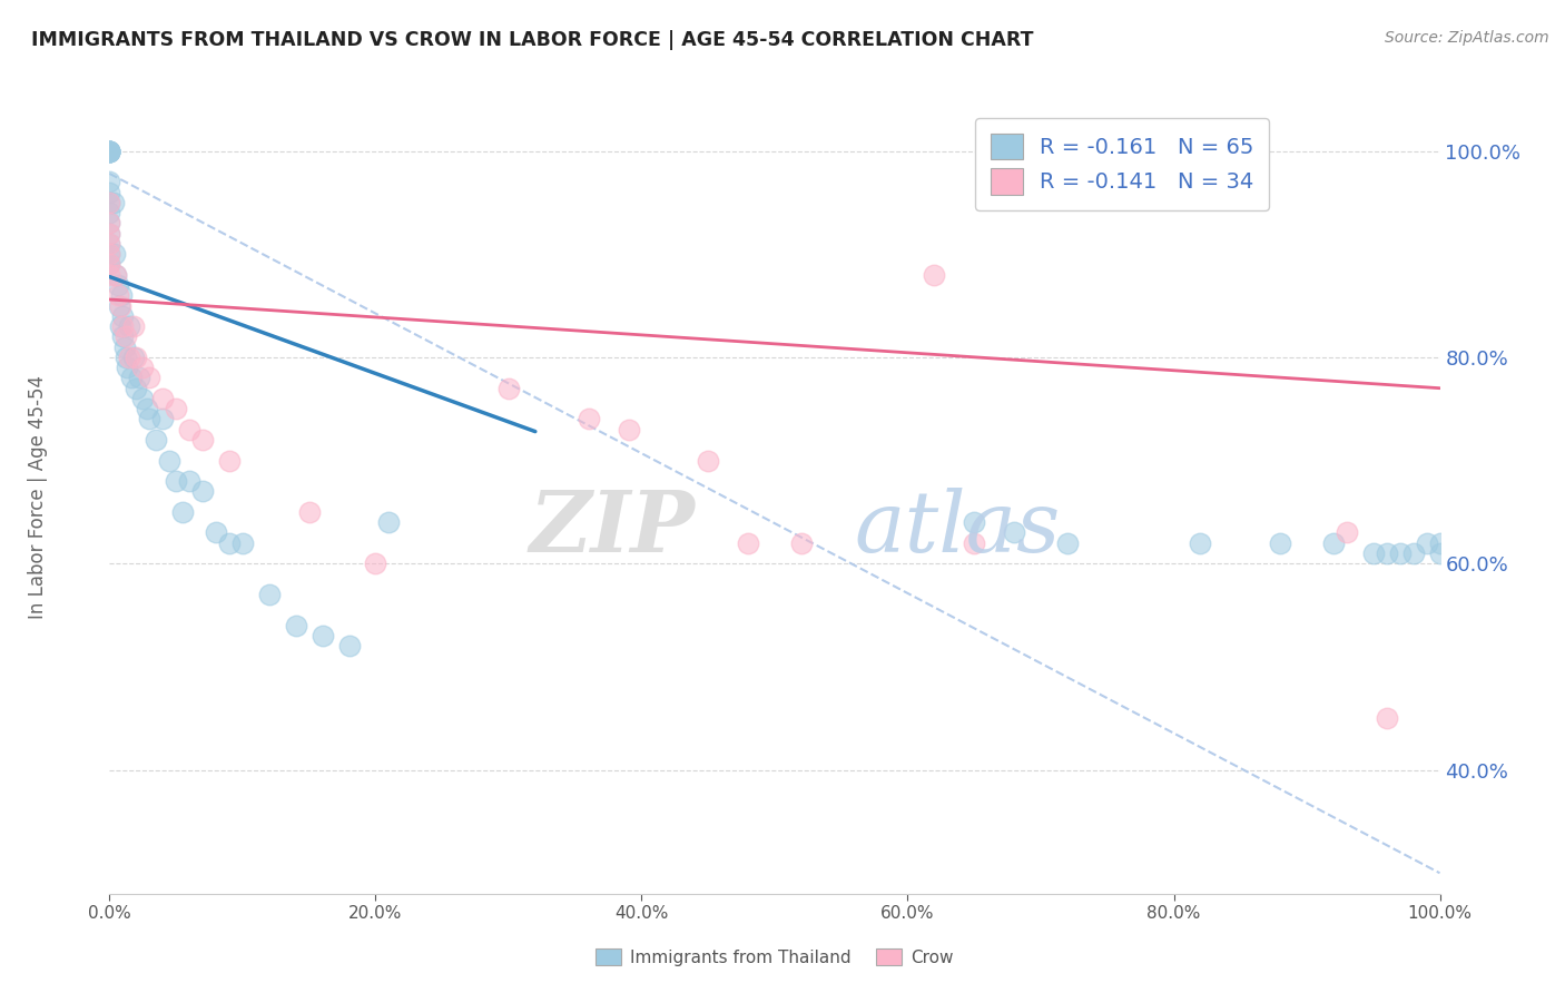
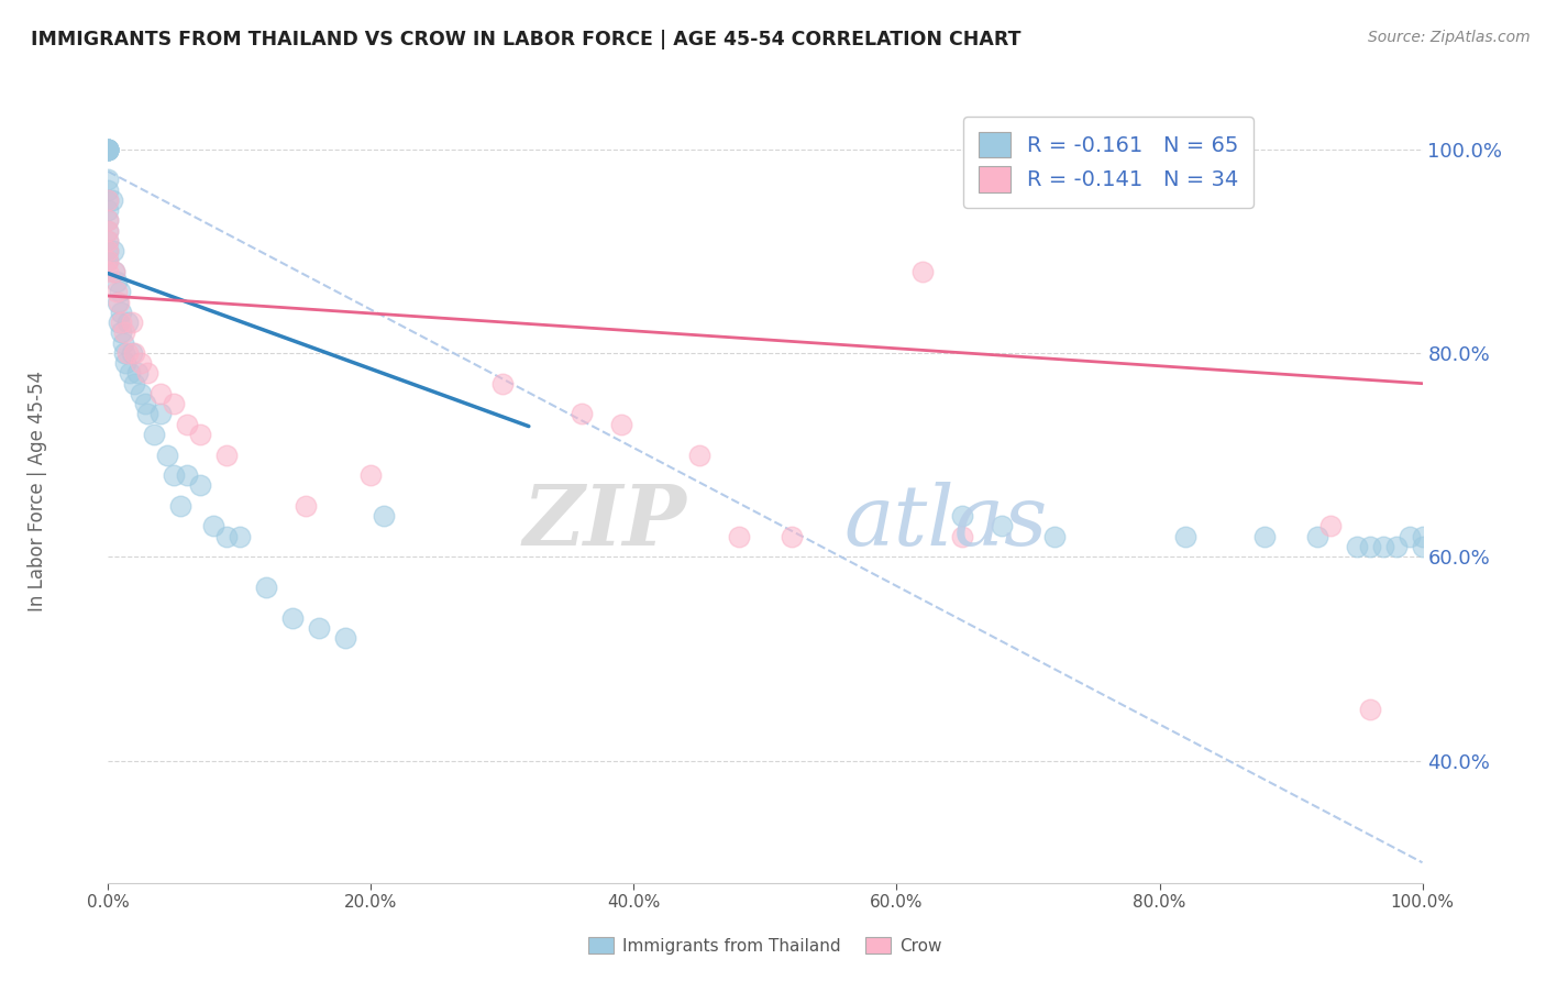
Crow/20.0%: 60% -> 68%
